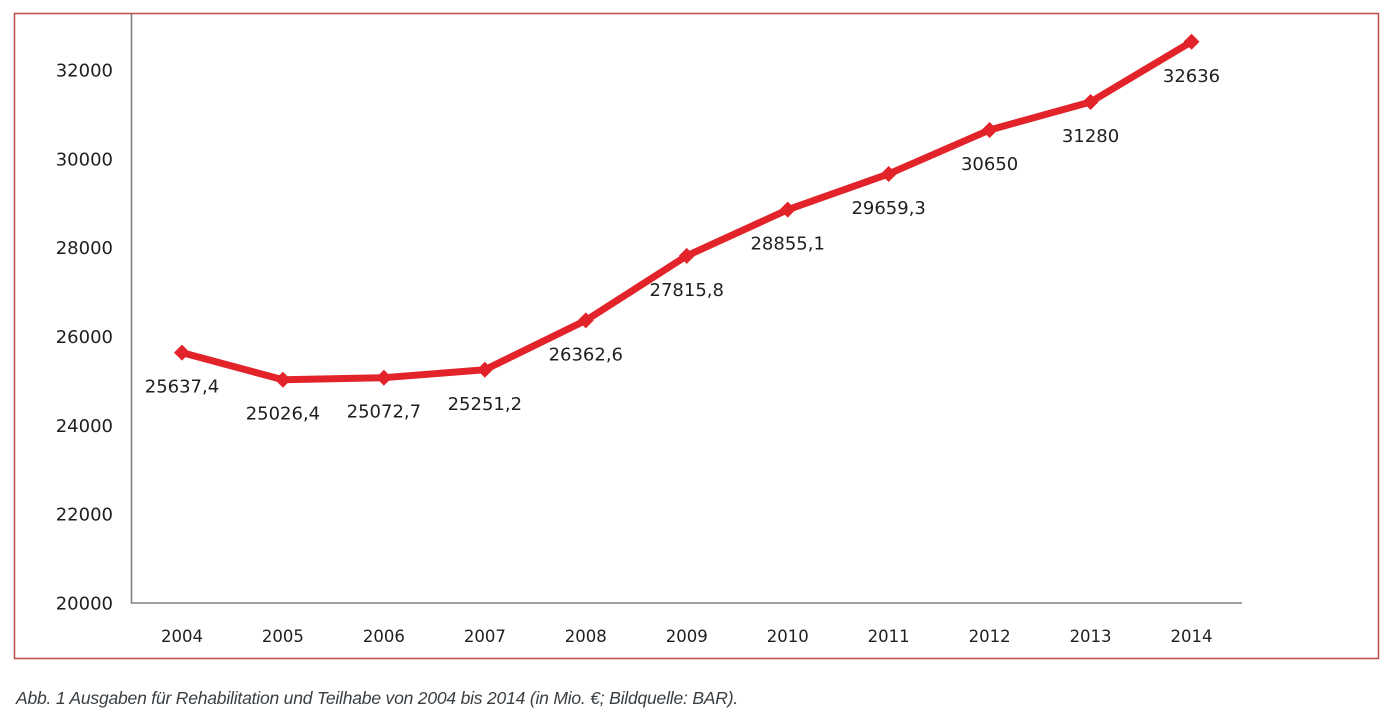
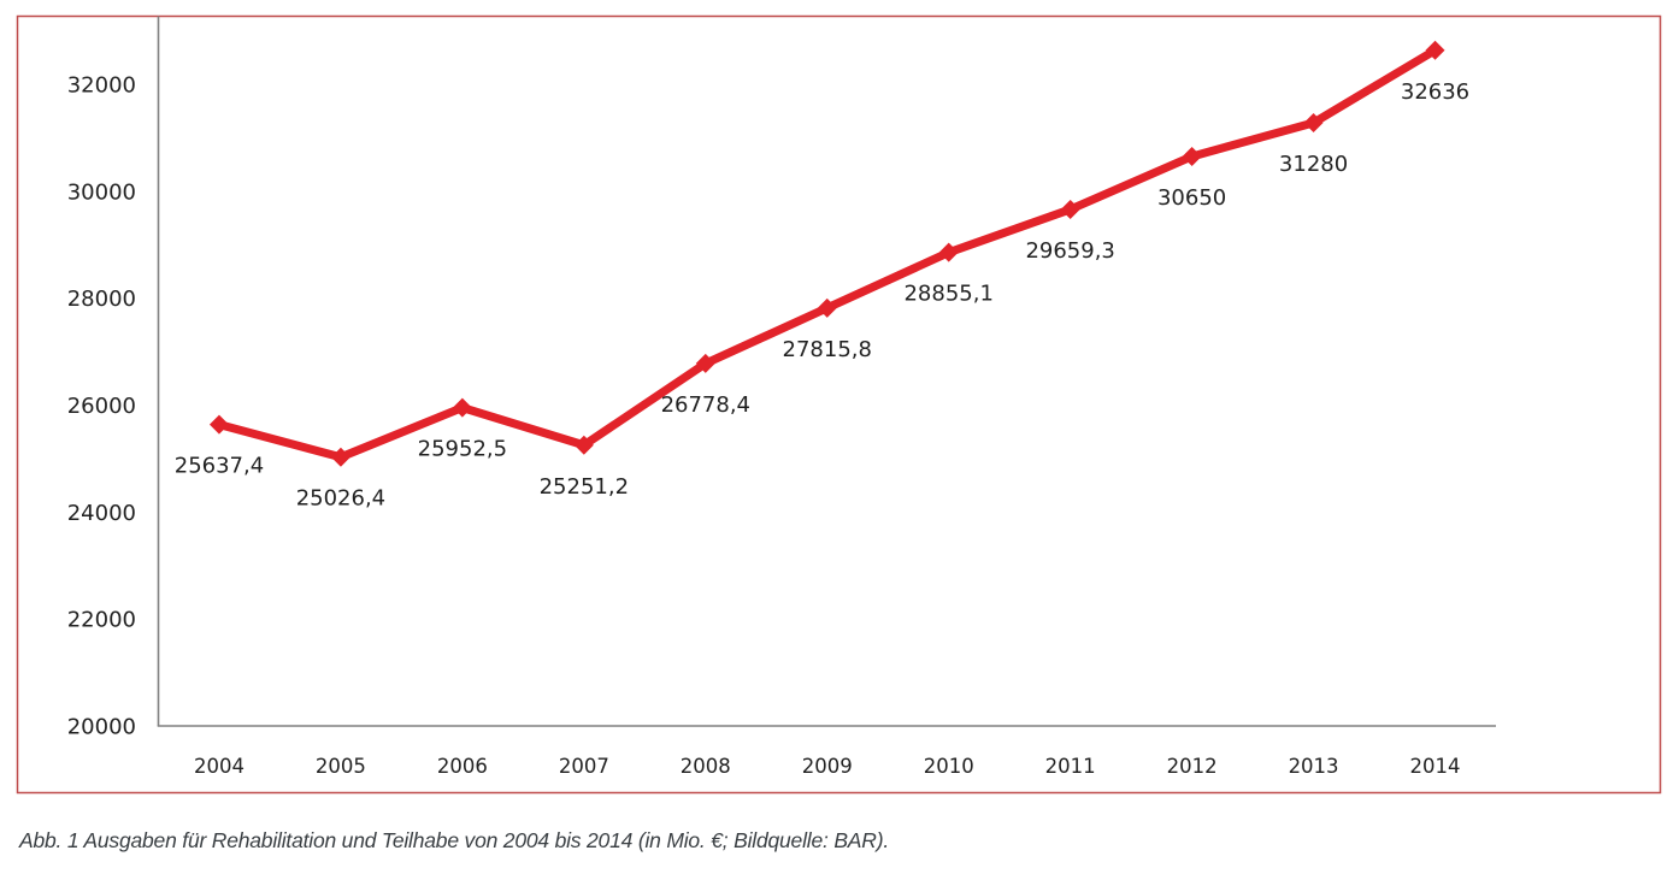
2006: 25072,7 -> 25952,5
2008: 26362,6 -> 26778,4
